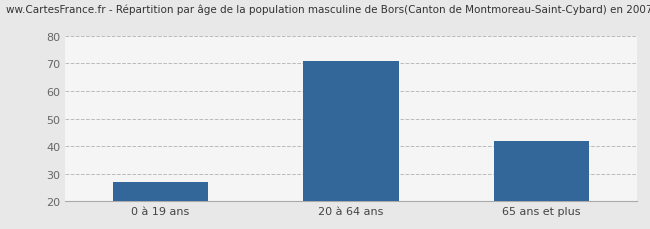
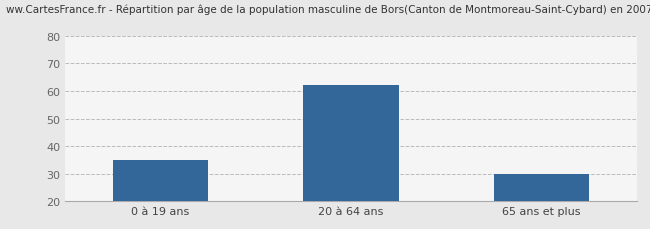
0 à 19 ans: 27 -> 35
20 à 64 ans: 71 -> 62
65 ans et plus: 42 -> 30
